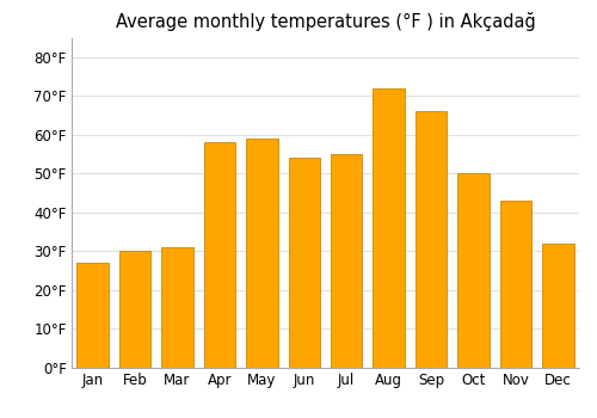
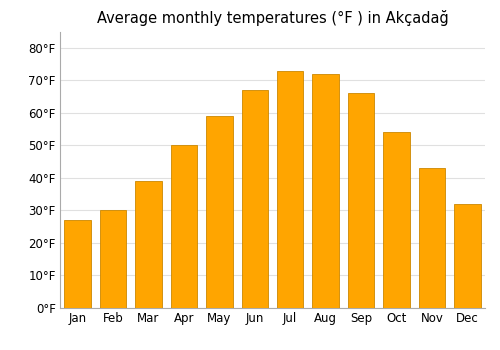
Mar: 31°F -> 39°F
Apr: 58°F -> 50°F
Jun: 54°F -> 67°F
Jul: 55°F -> 73°F
Oct: 50°F -> 54°F
